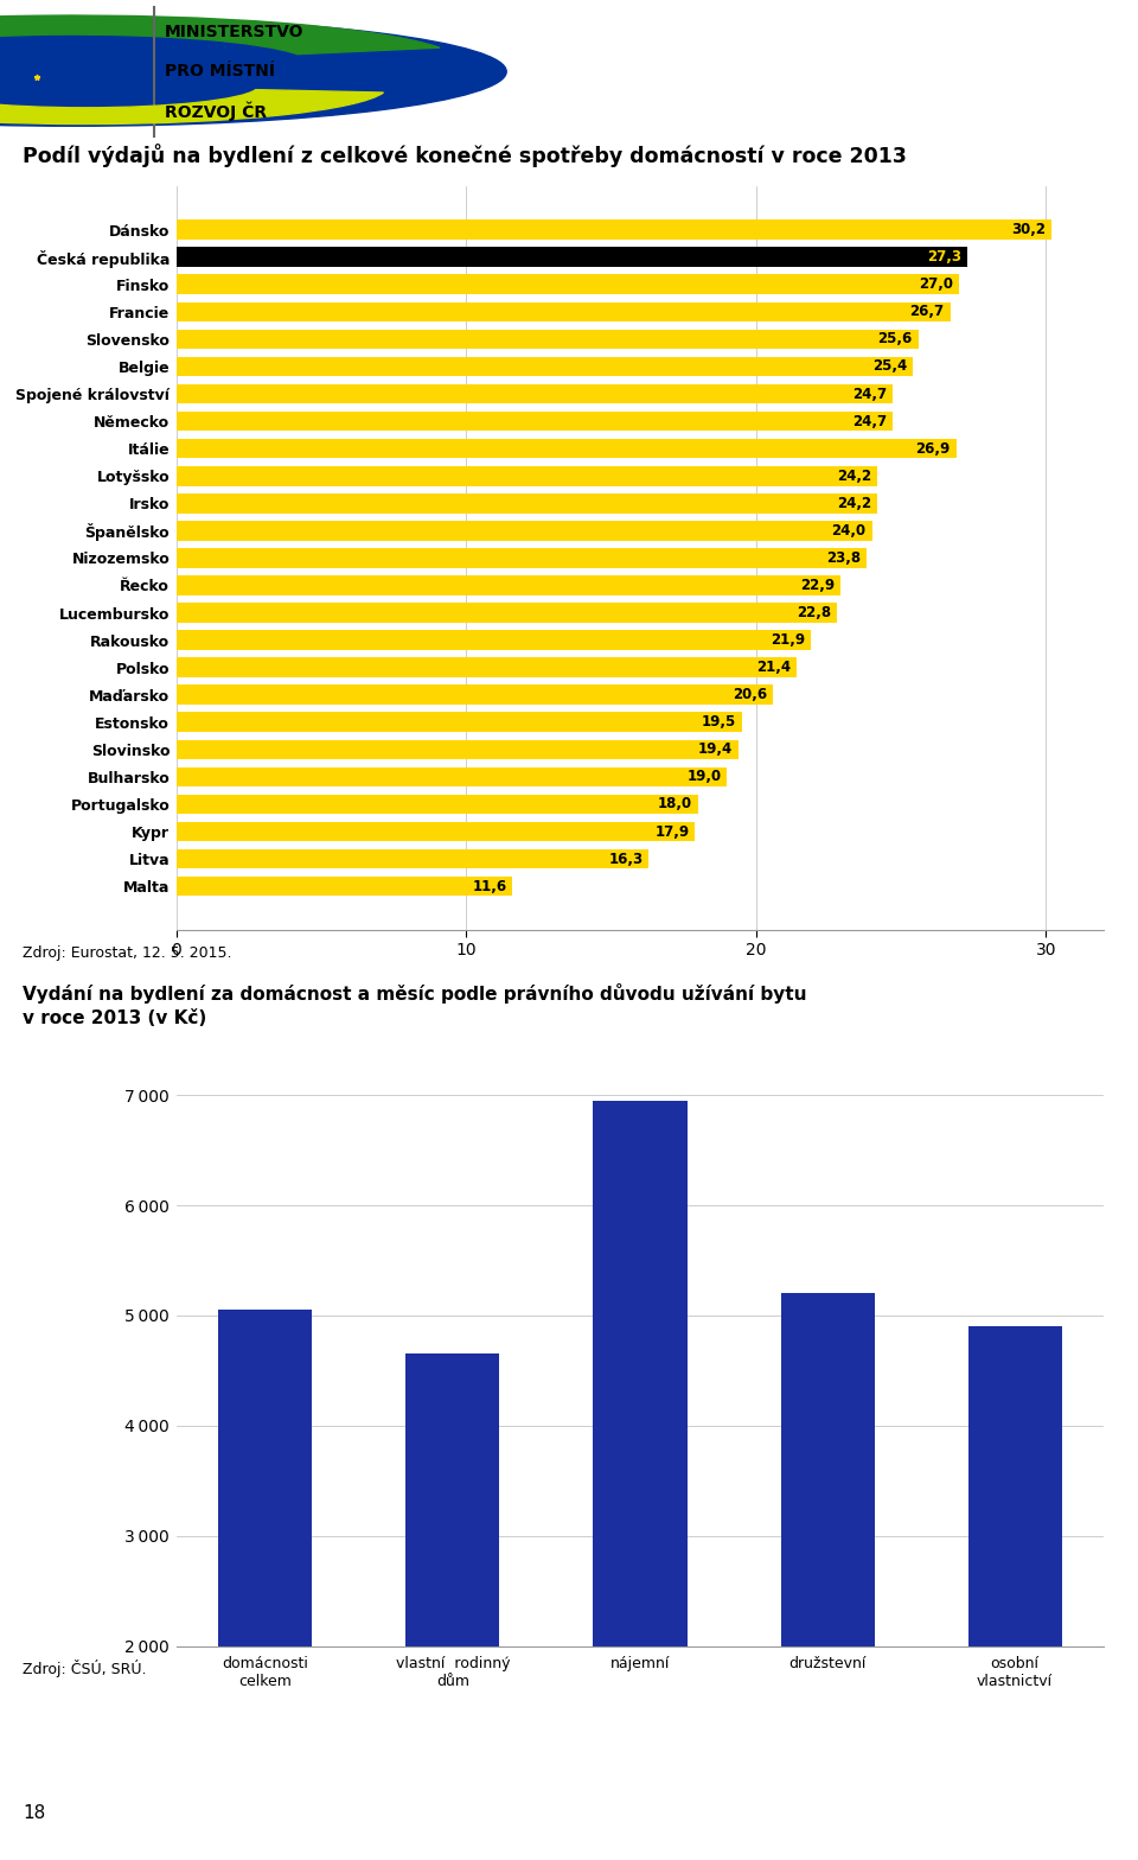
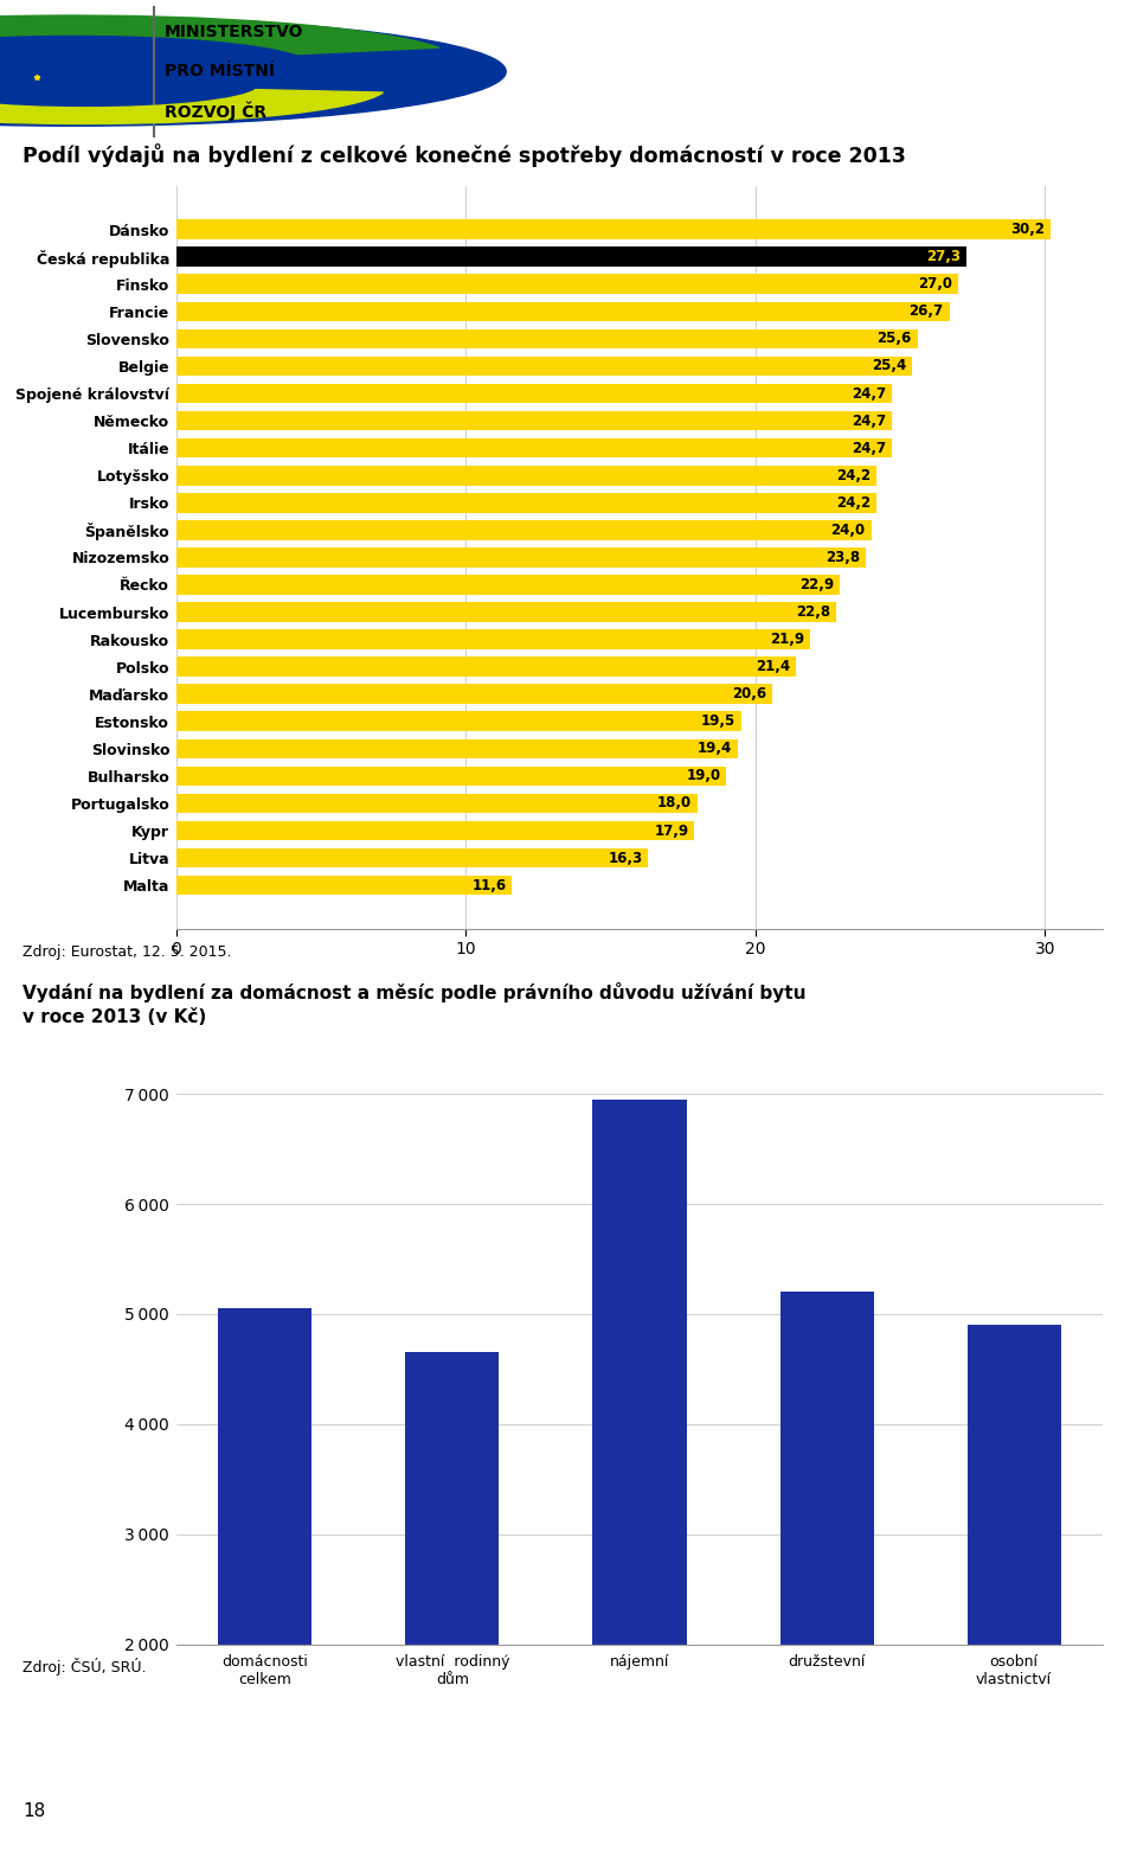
Itálie: 26,9 -> 24,7
